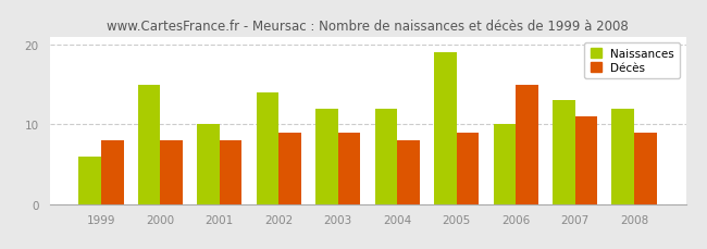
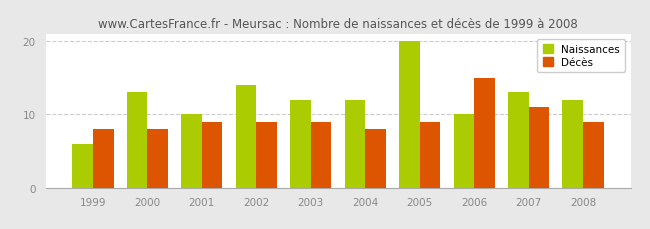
Naissances/2000: 15 -> 13
Décès/2001: 8 -> 9
Naissances/2005: 19 -> 20
